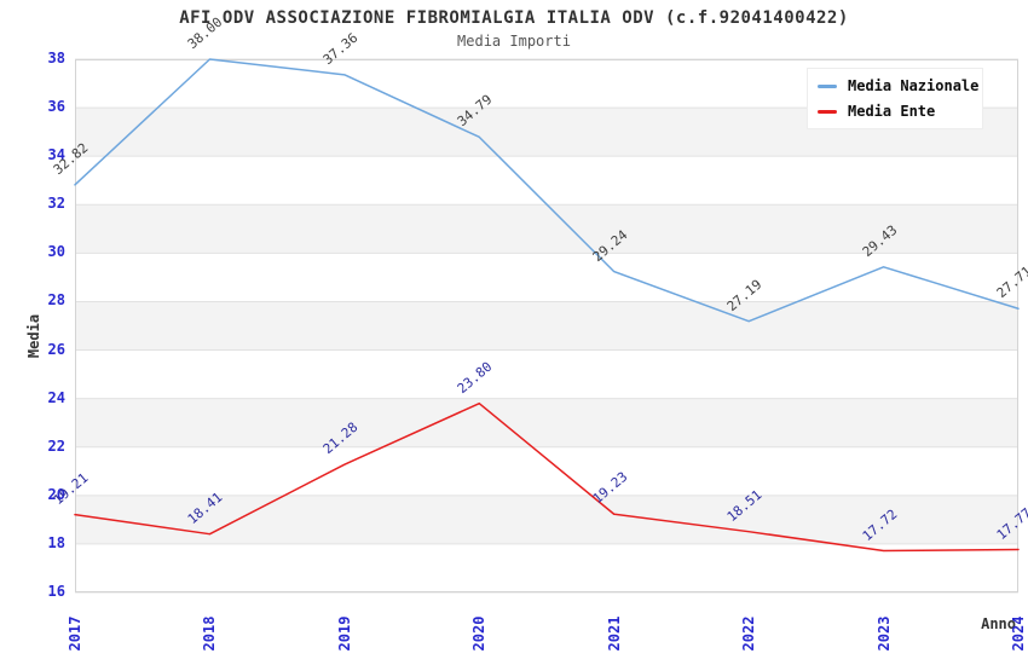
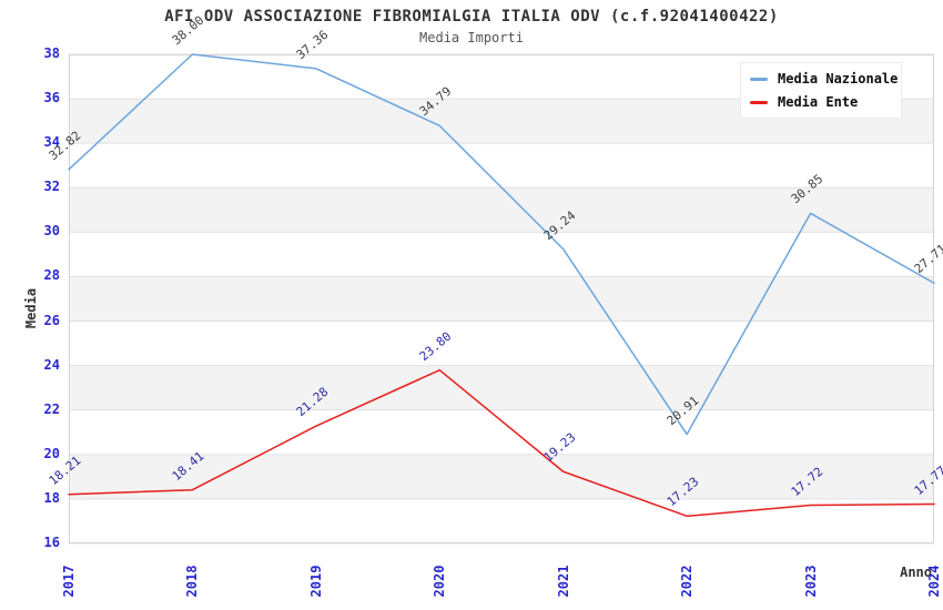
Media Ente/2017: 19.21 -> 18.21
Media Nazionale/2022: 27.19 -> 20.91
Media Ente/2022: 18.51 -> 17.23
Media Nazionale/2023: 29.43 -> 30.85
